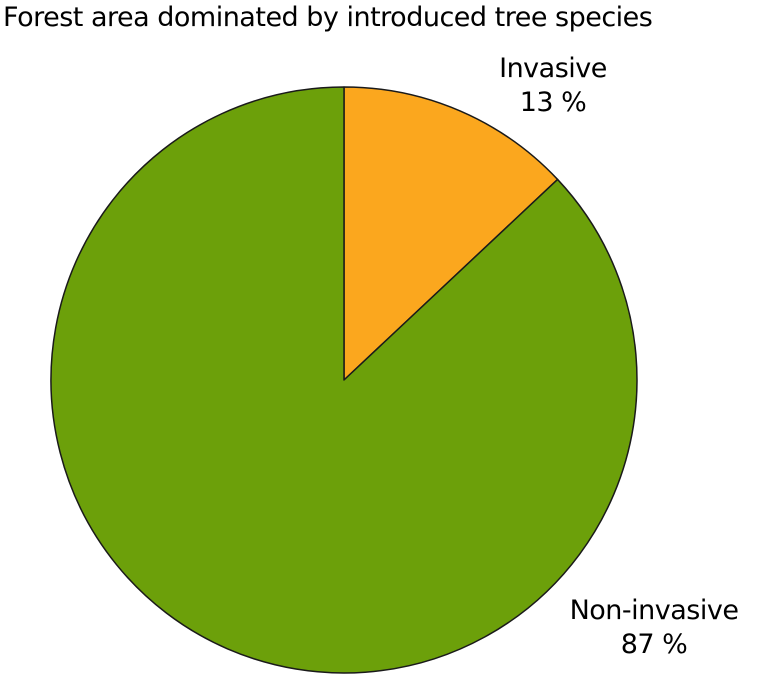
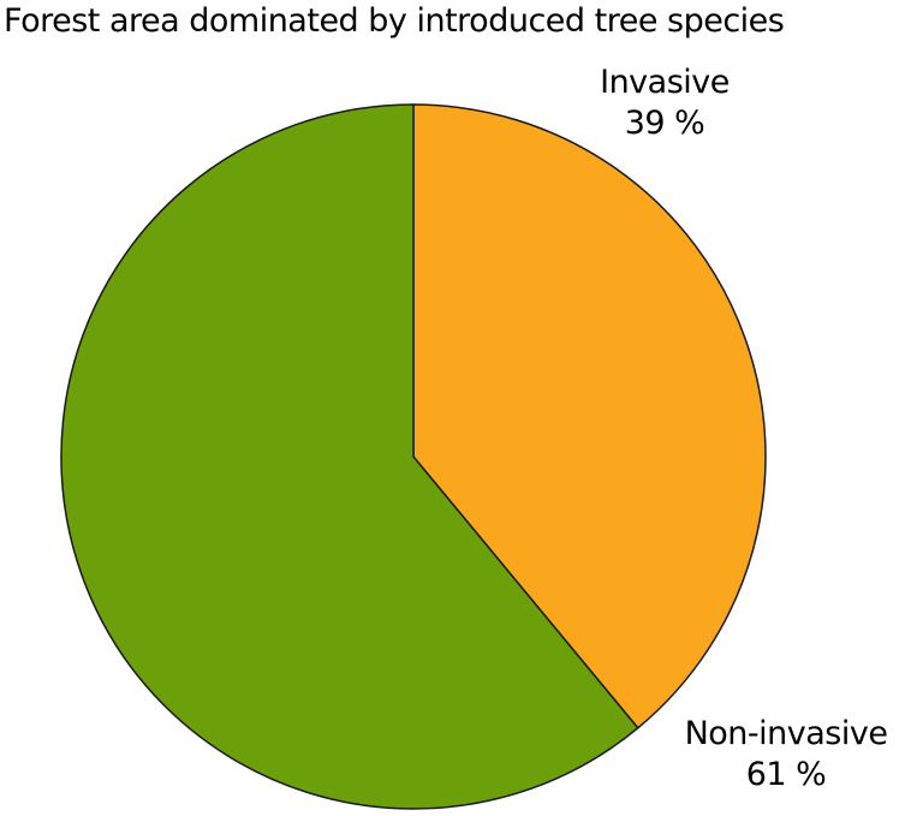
Invasive: 13 -> 39
Non-invasive: 87 -> 61
